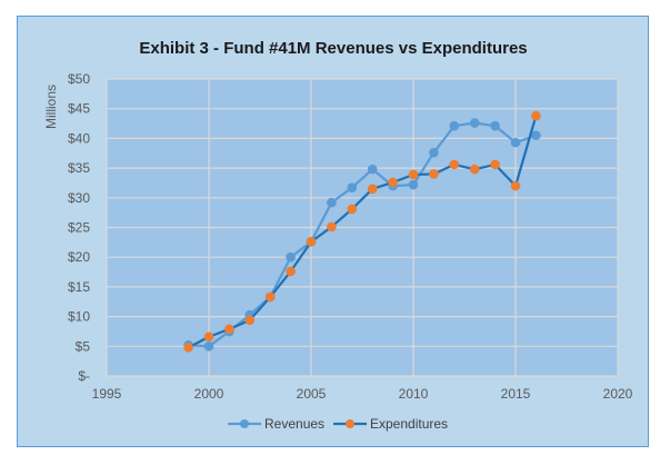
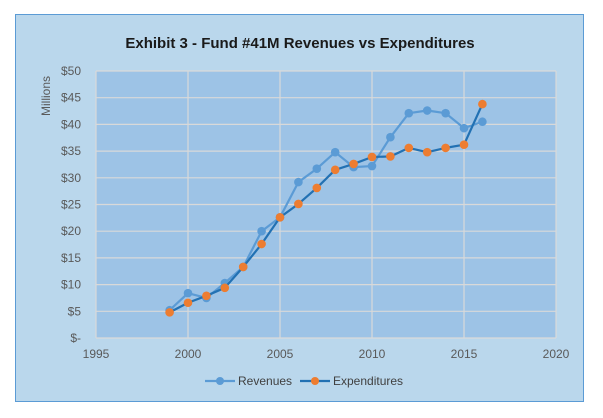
Revenues/2000: $5 -> $8
Expenditures/2015: $32 -> $36
